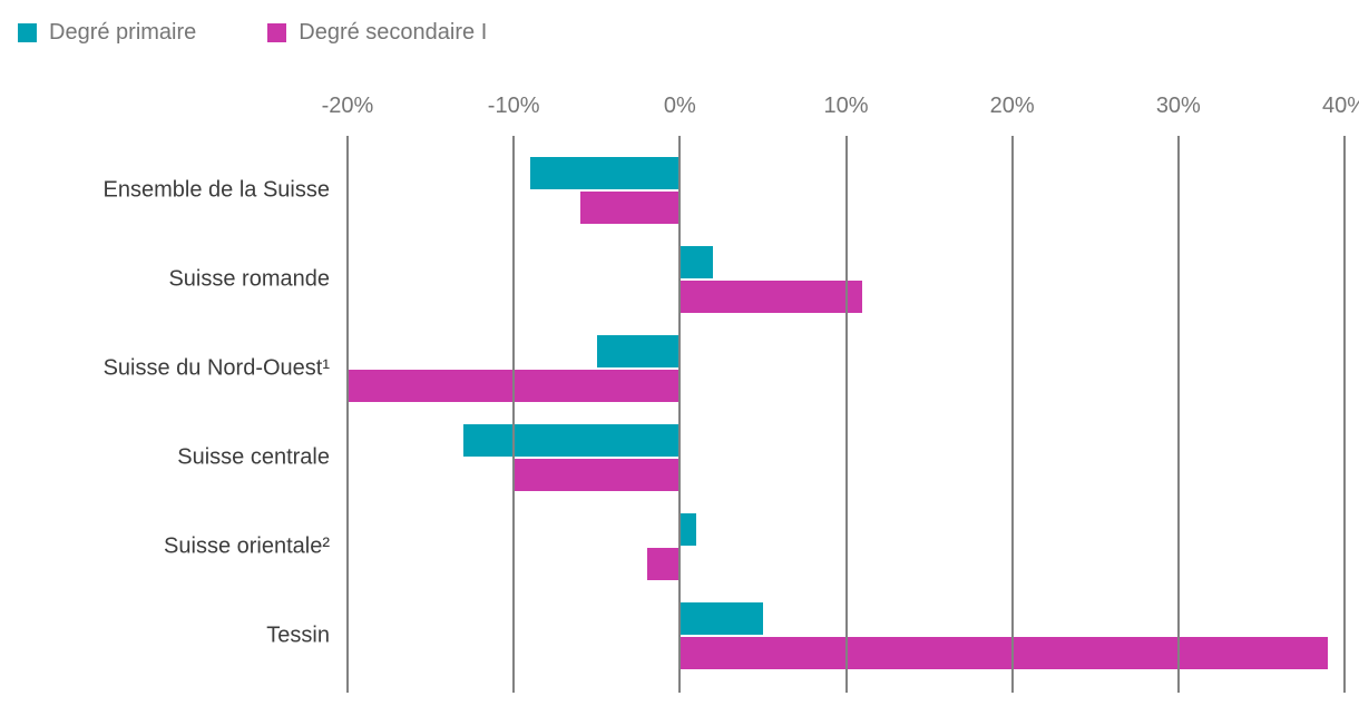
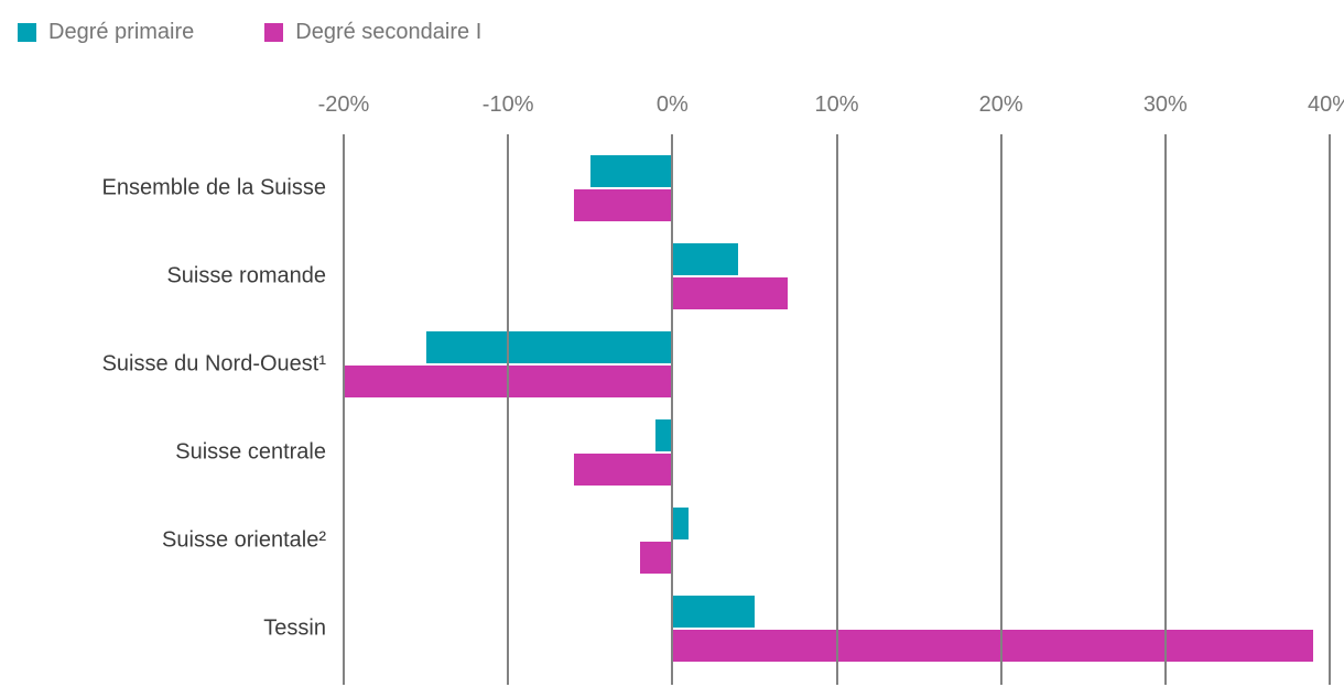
Degré primaire/Ensemble de la Suisse: -9% -> -5%
Degré primaire/Suisse romande: 2% -> 4%
Degré secondaire I/Suisse romande: 11% -> 7%
Degré primaire/Suisse du Nord-Ouest¹: -5% -> -15%
Degré primaire/Suisse centrale: -13% -> -1%
Degré secondaire I/Suisse centrale: -10% -> -6%
